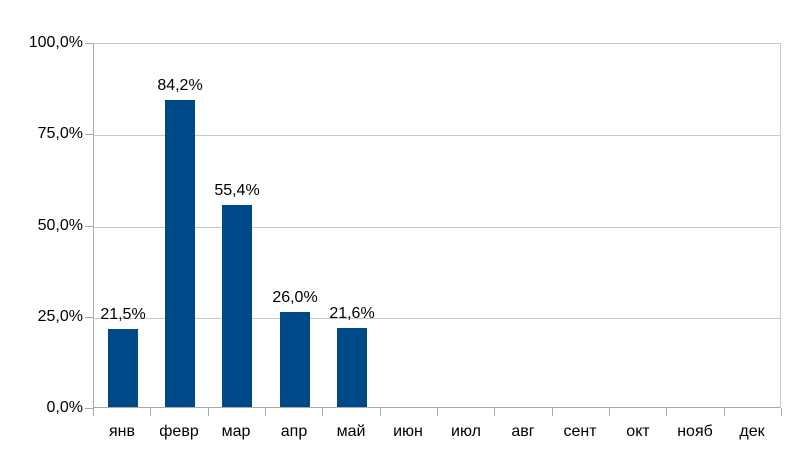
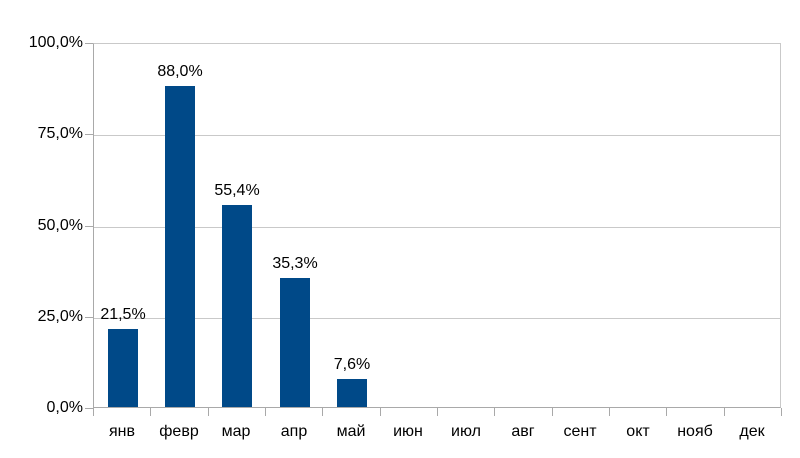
февр: 84,2% -> 88,0%
апр: 26,0% -> 35,3%
май: 21,6% -> 7,6%
